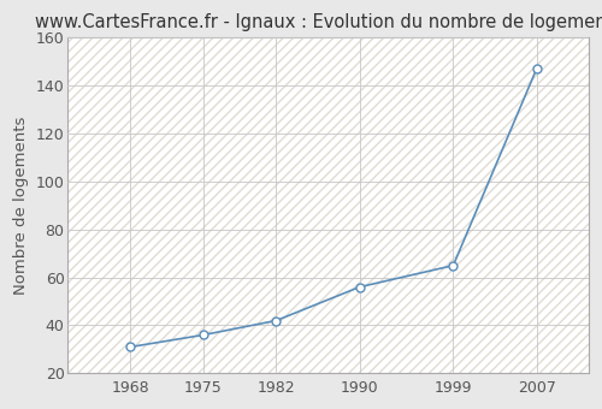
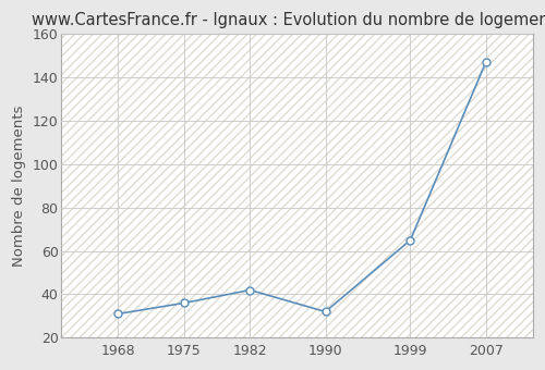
1990: 56 -> 32
